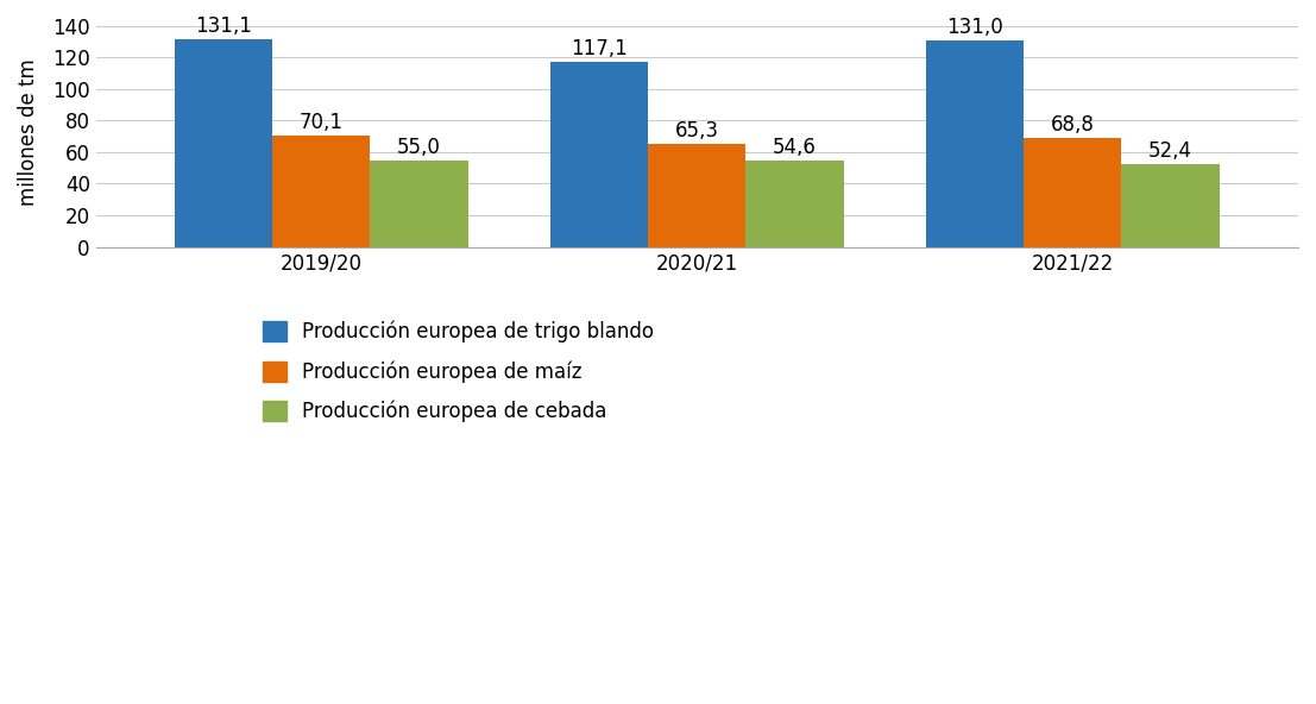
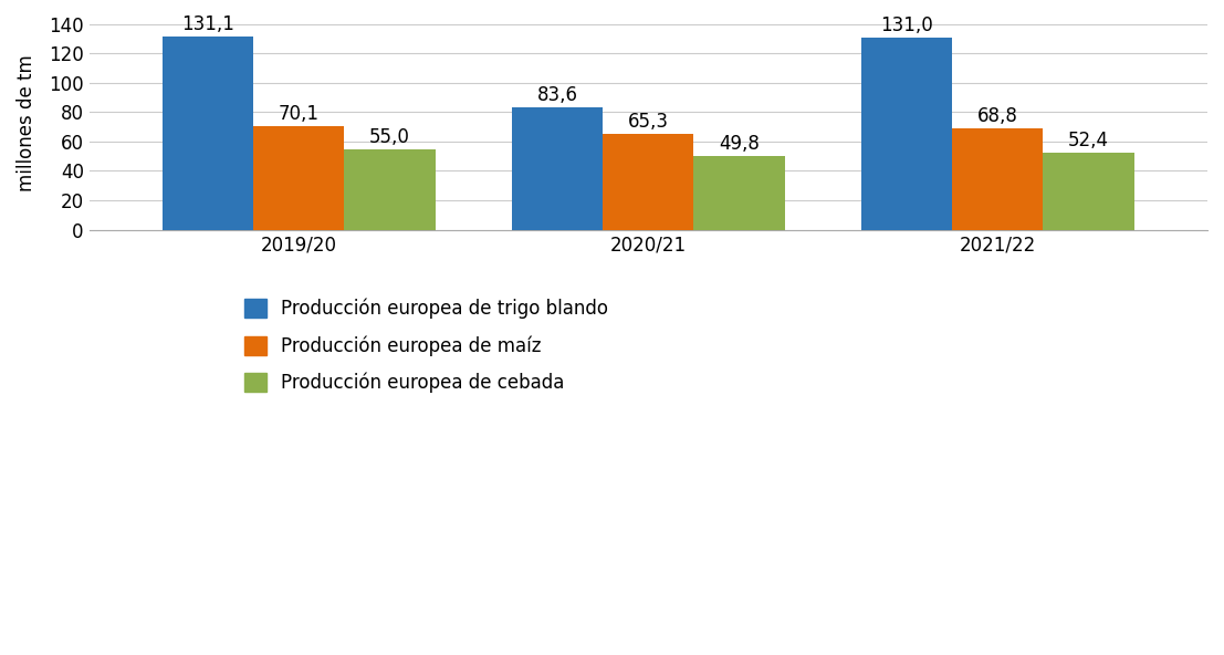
Producción europea de trigo blando/2020/21: 117,1 -> 83,6
Producción europea de cebada/2020/21: 54,6 -> 49,8
